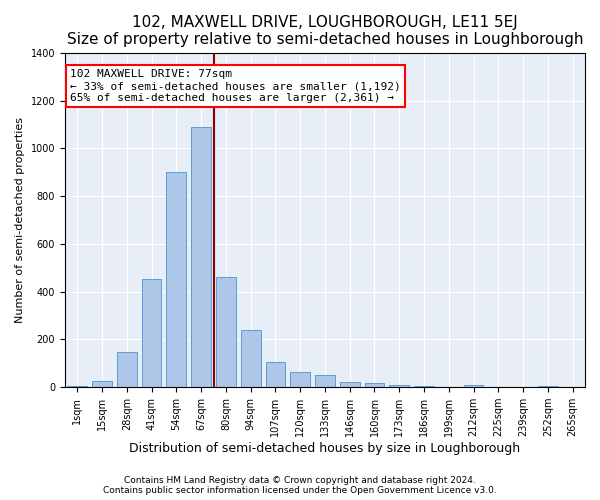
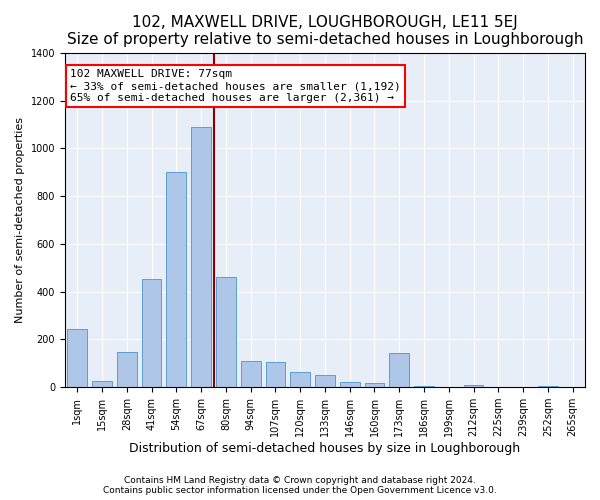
1sqm: 5 -> 245
94sqm: 238 -> 110
173sqm: 10 -> 145
